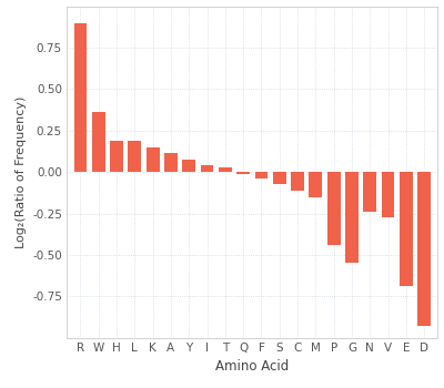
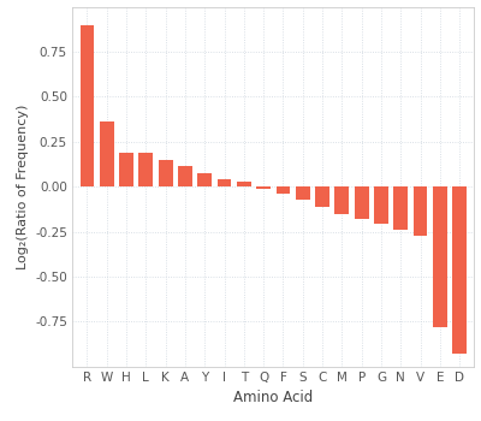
P: -0.44 -> -0.18
G: -0.55 -> -0.20
E: -0.69 -> -0.78
